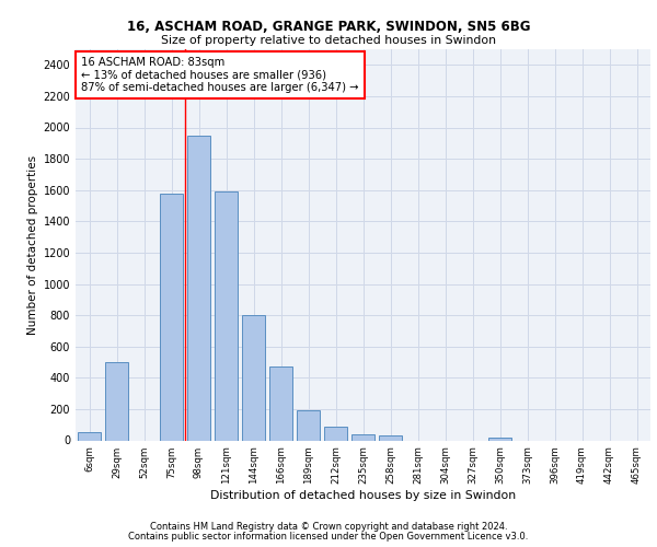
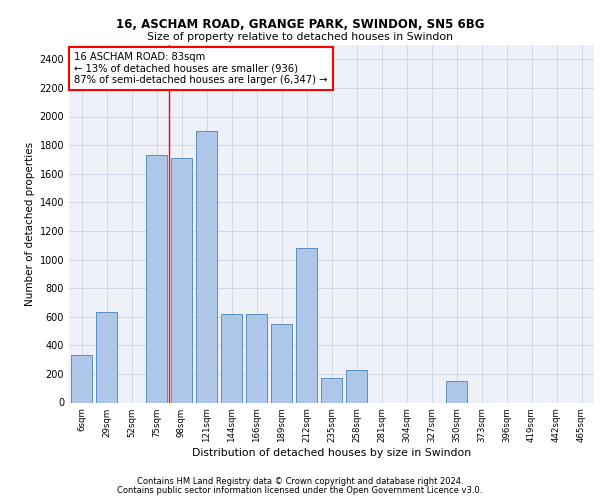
6sqm: 60 -> 330
29sqm: 500 -> 630
75sqm: 1580 -> 1730
98sqm: 1950 -> 1710
121sqm: 1590 -> 1900
144sqm: 800 -> 620
166sqm: 480 -> 620
189sqm: 200 -> 550
212sqm: 90 -> 1080
235sqm: 40 -> 170
258sqm: 30 -> 230
350sqm: 20 -> 150
